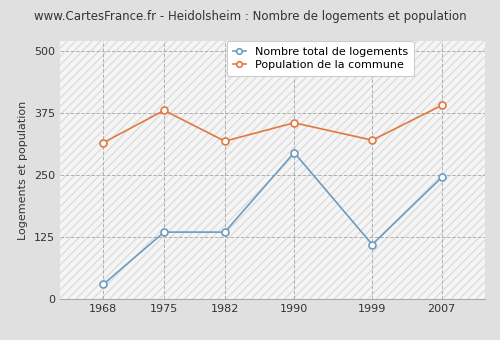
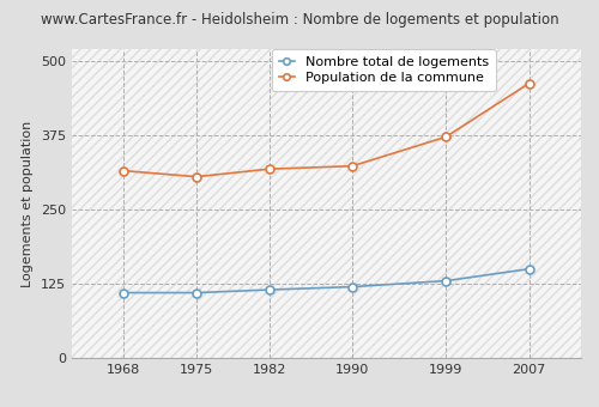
Nombre total de logements/1968: 30 -> 110
Nombre total de logements/1975: 135 -> 110
Population de la commune/1975: 380 -> 305
Nombre total de logements/1982: 135 -> 115
Nombre total de logements/1990: 295 -> 120
Population de la commune/1990: 355 -> 323
Nombre total de logements/1999: 110 -> 130
Population de la commune/1999: 320 -> 372
Nombre total de logements/2007: 245 -> 150
Population de la commune/2007: 390 -> 462
